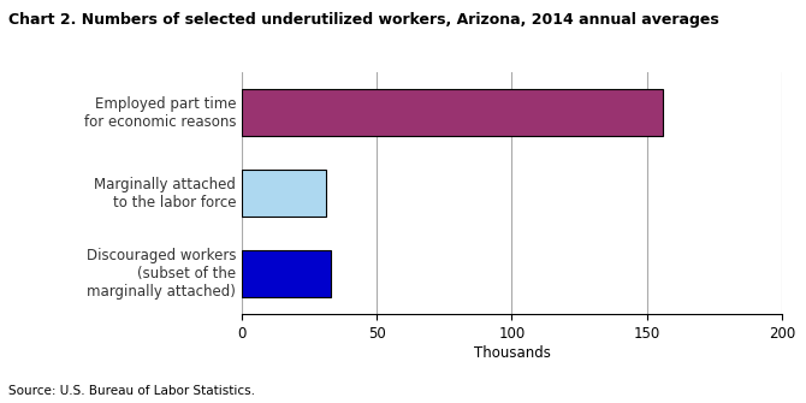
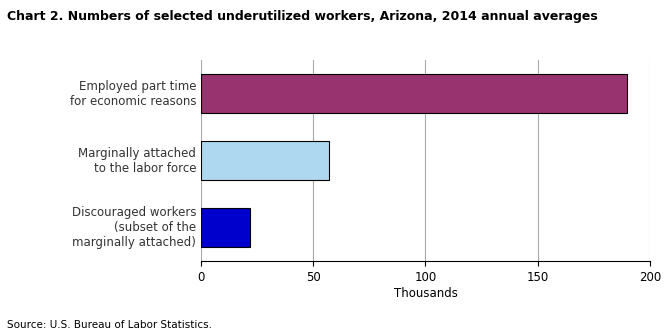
Employed part time for economic reasons: 156 -> 190
Marginally attached to the labor force: 31 -> 57
Discouraged workers (subset of the marginally attached): 33 -> 22
